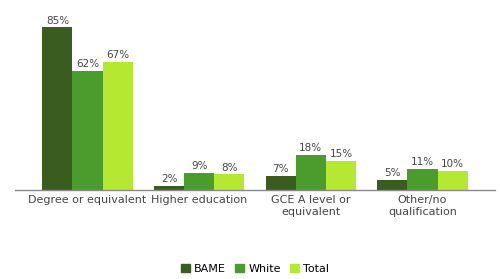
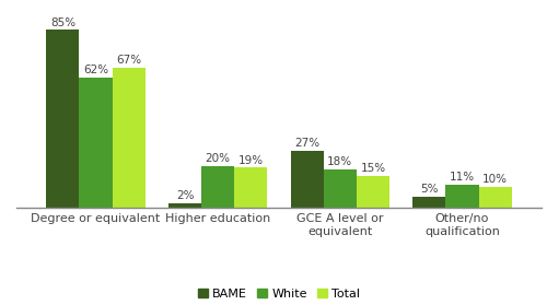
White/Higher education: 9% -> 20%
Total/Higher education: 8% -> 19%
BAME/GCE A level or equivalent: 7% -> 27%
